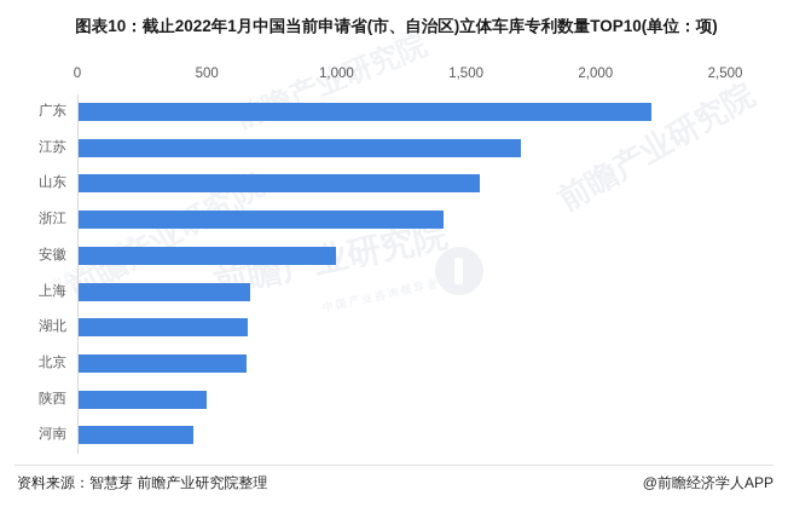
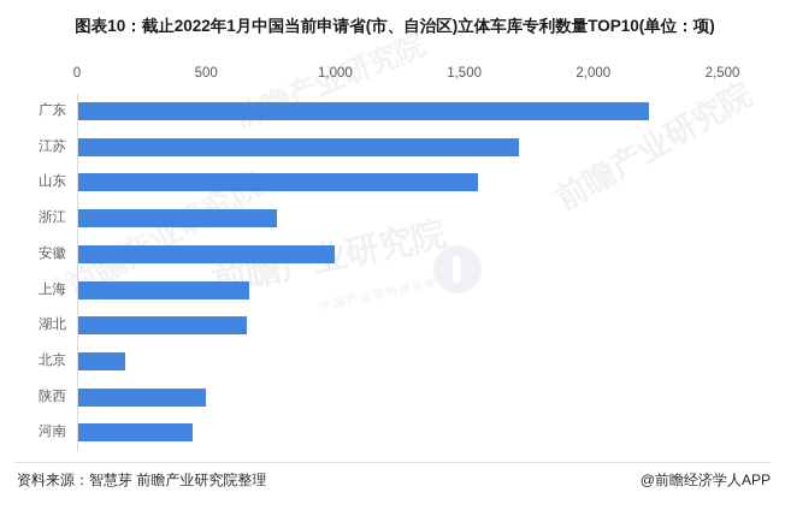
浙江: 1410 -> 770
北京: 650 -> 180
